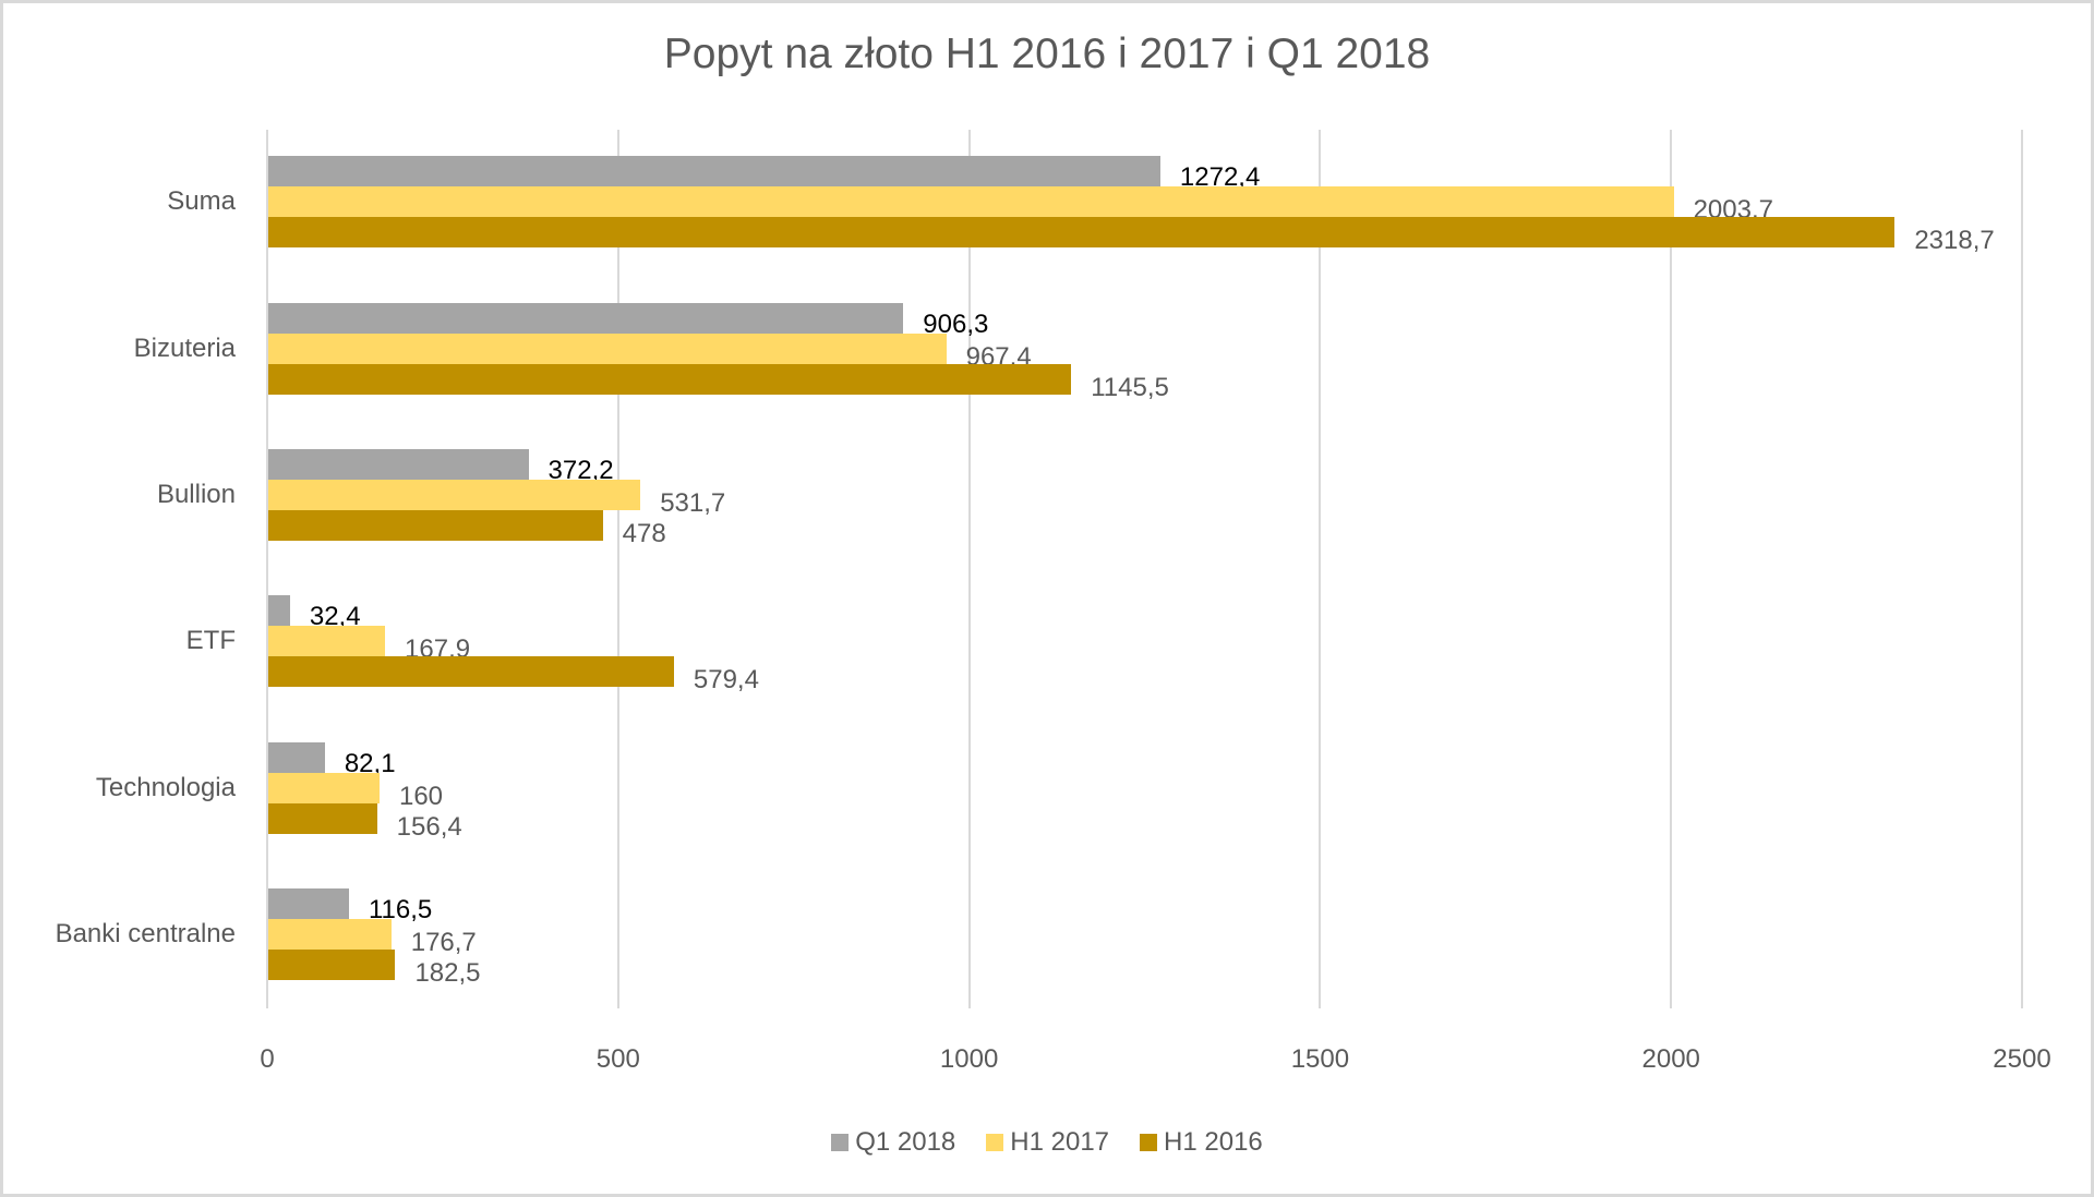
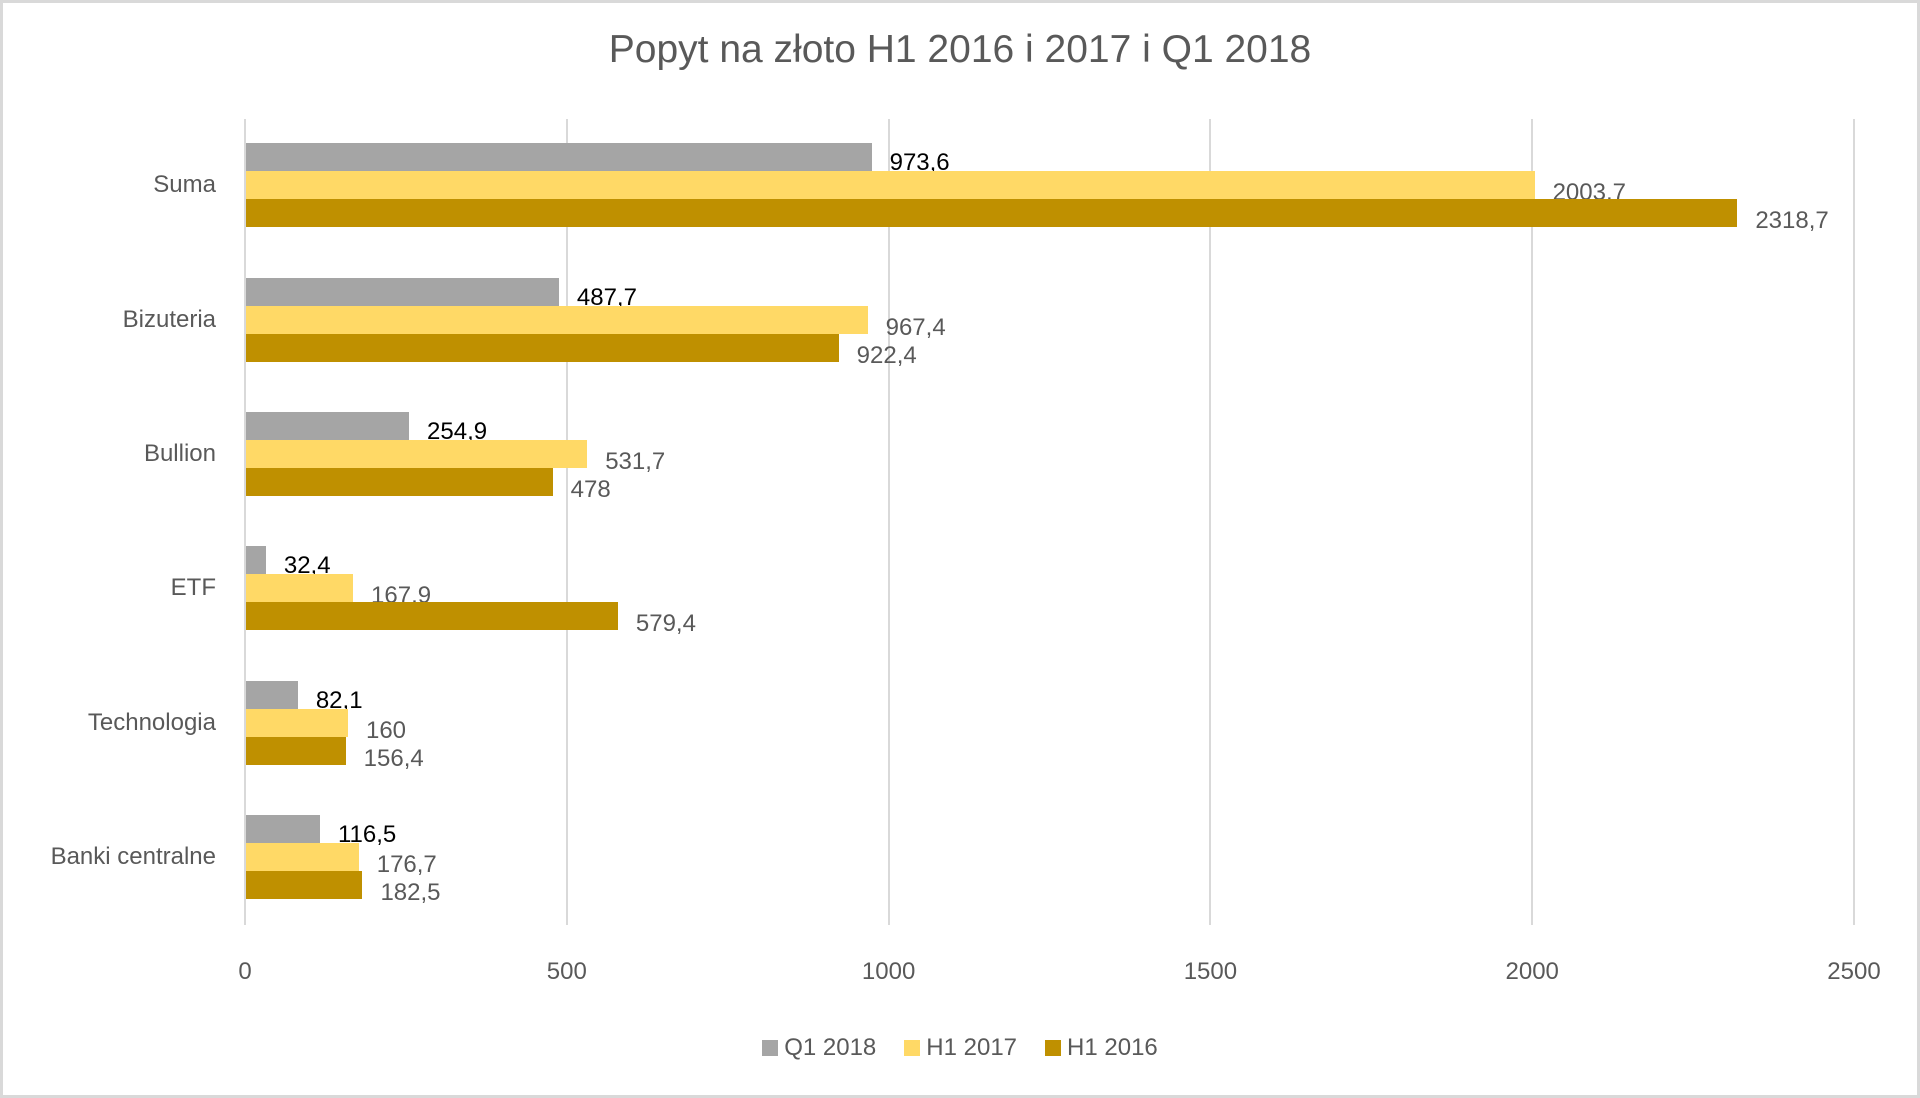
Q1 2018/Suma: 1272,4 -> 973,6
Q1 2018/Bizuteria: 906,3 -> 487,7
H1 2016/Bizuteria: 1145,5 -> 922,4
Q1 2018/Bullion: 372,2 -> 254,9
